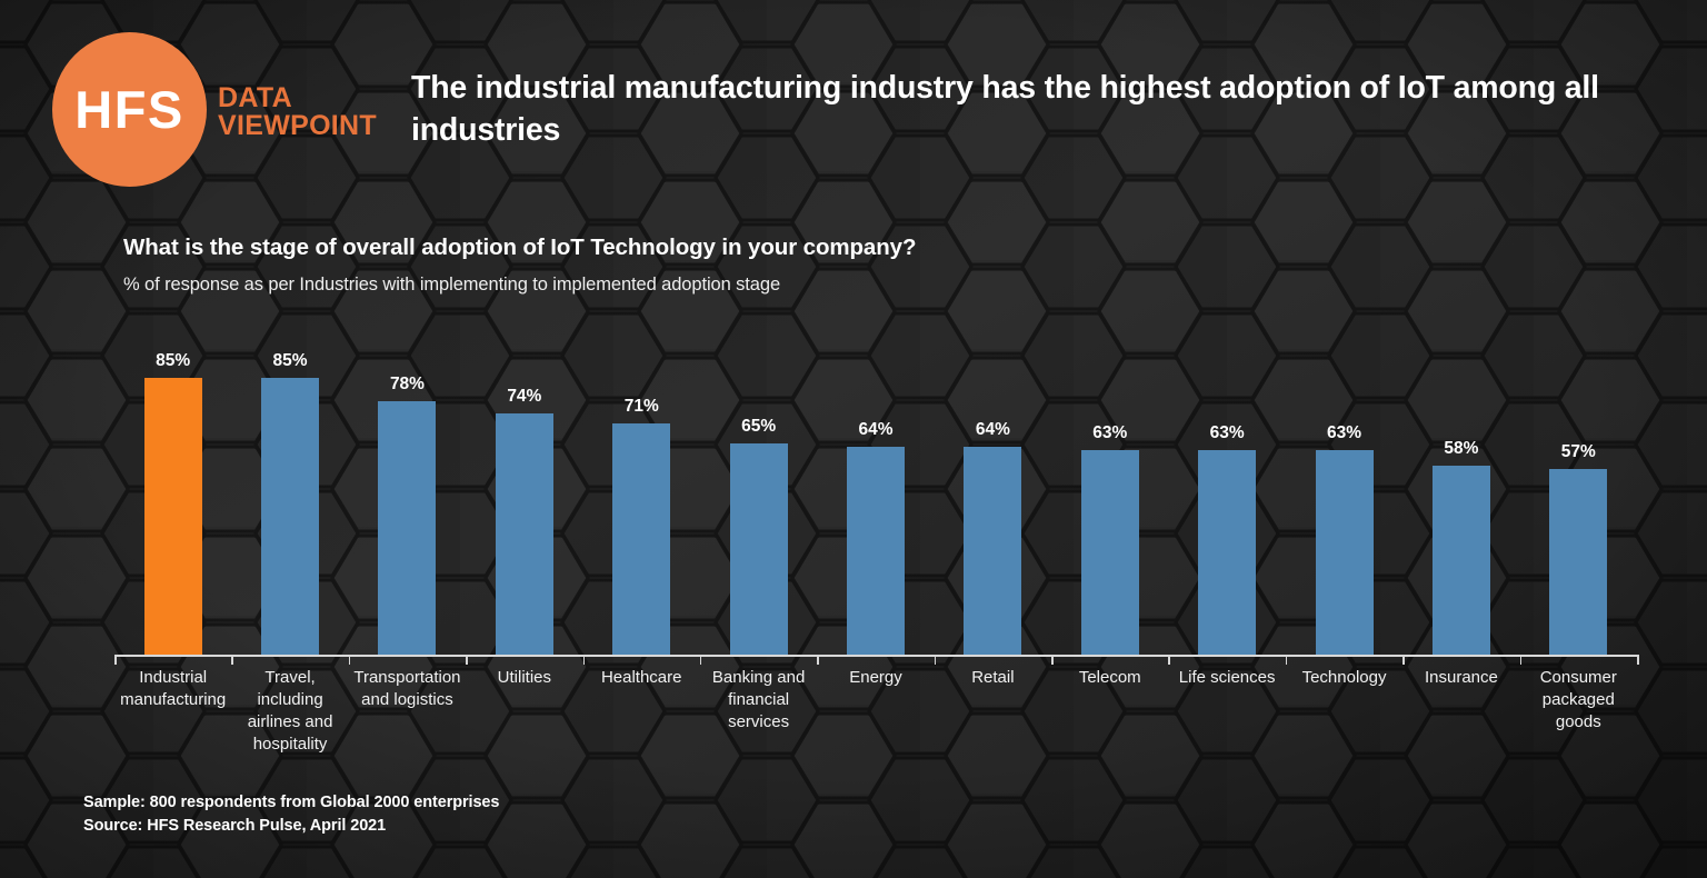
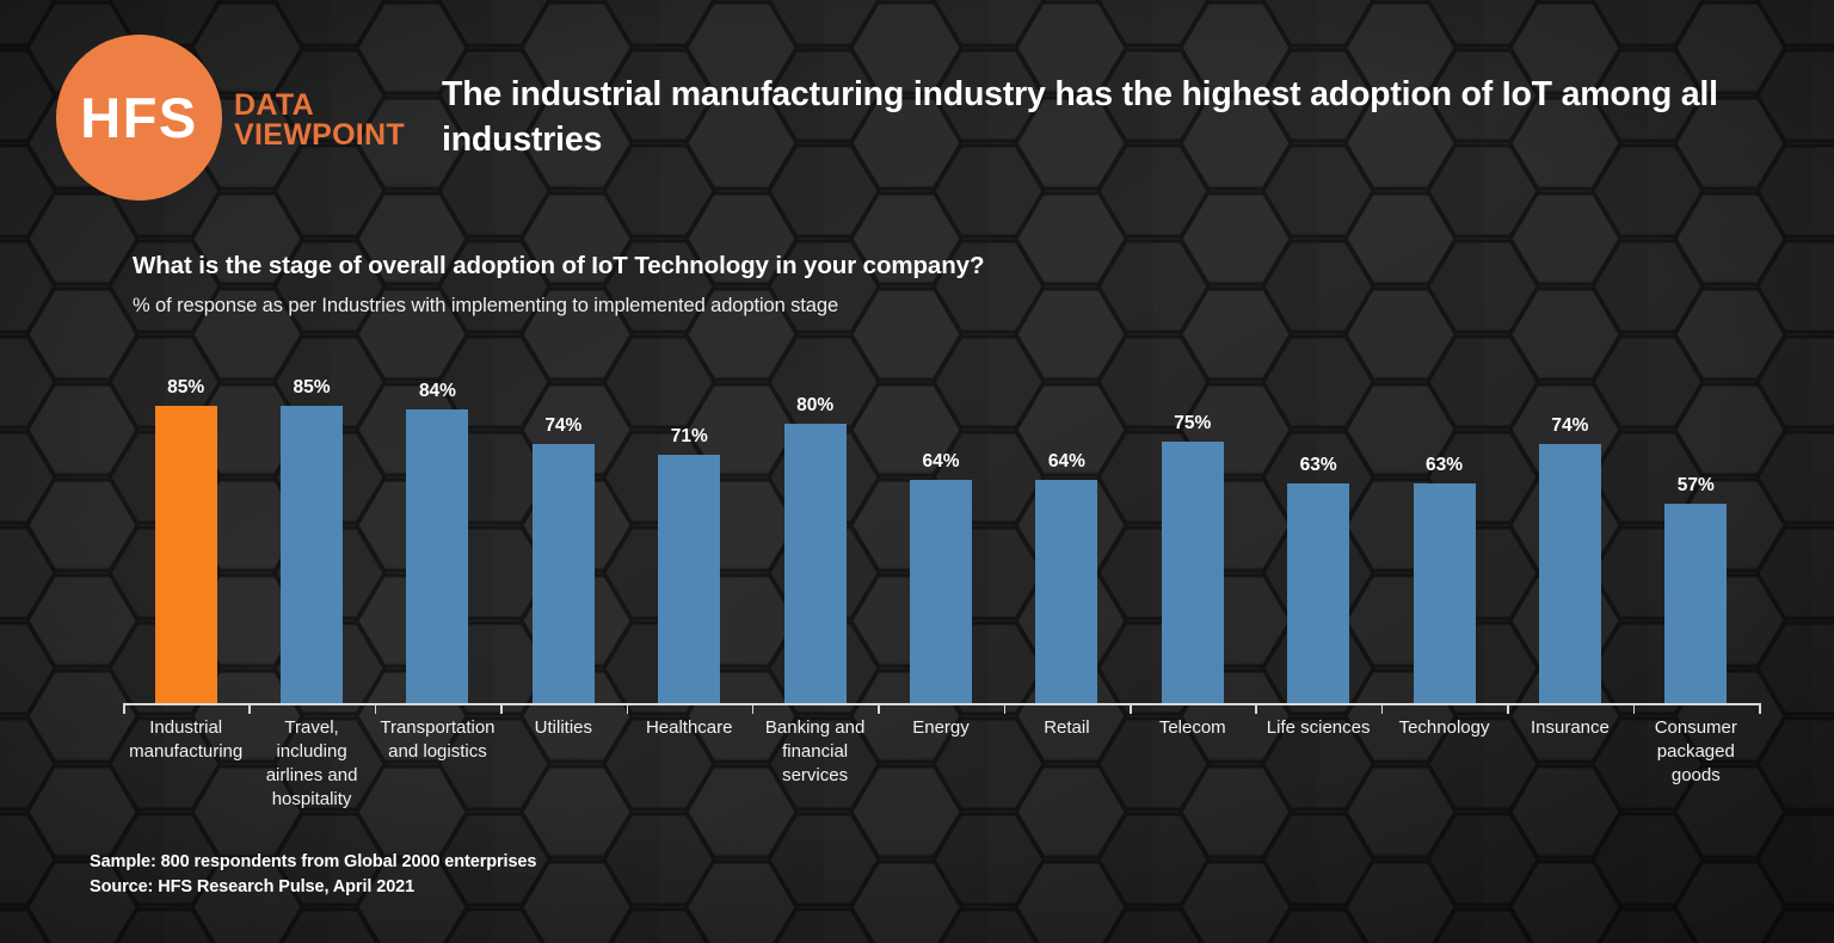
Transportation and logistics: 78% -> 84%
Banking and financial services: 65% -> 80%
Telecom: 63% -> 75%
Insurance: 58% -> 74%
